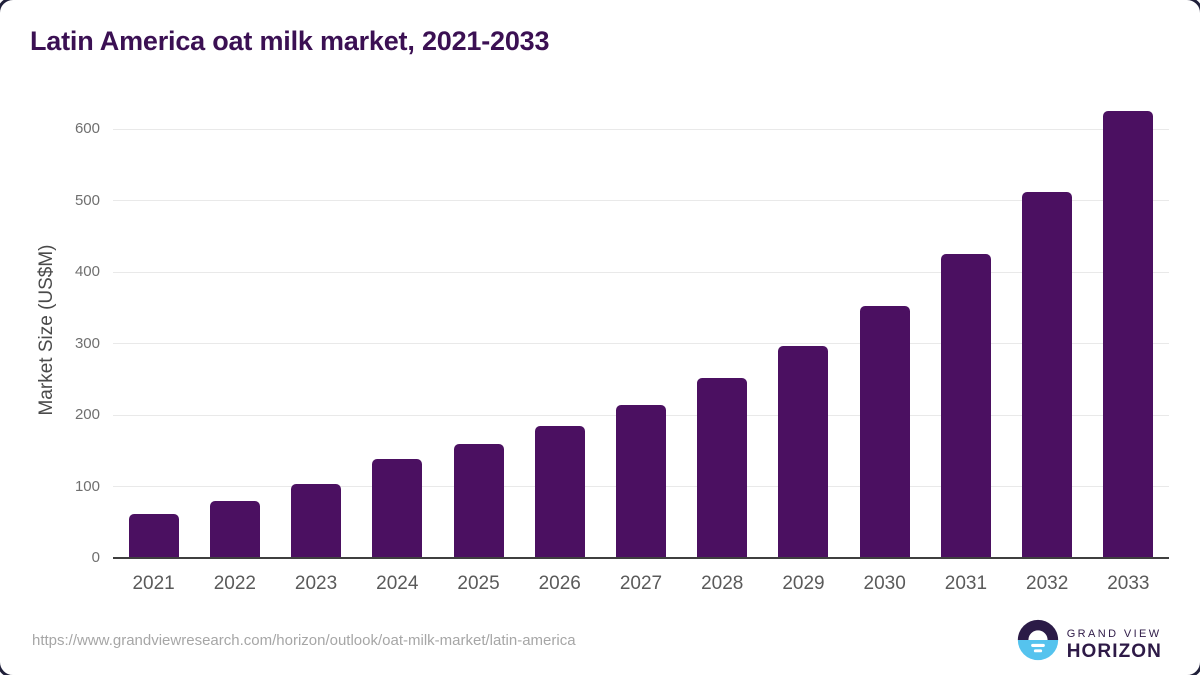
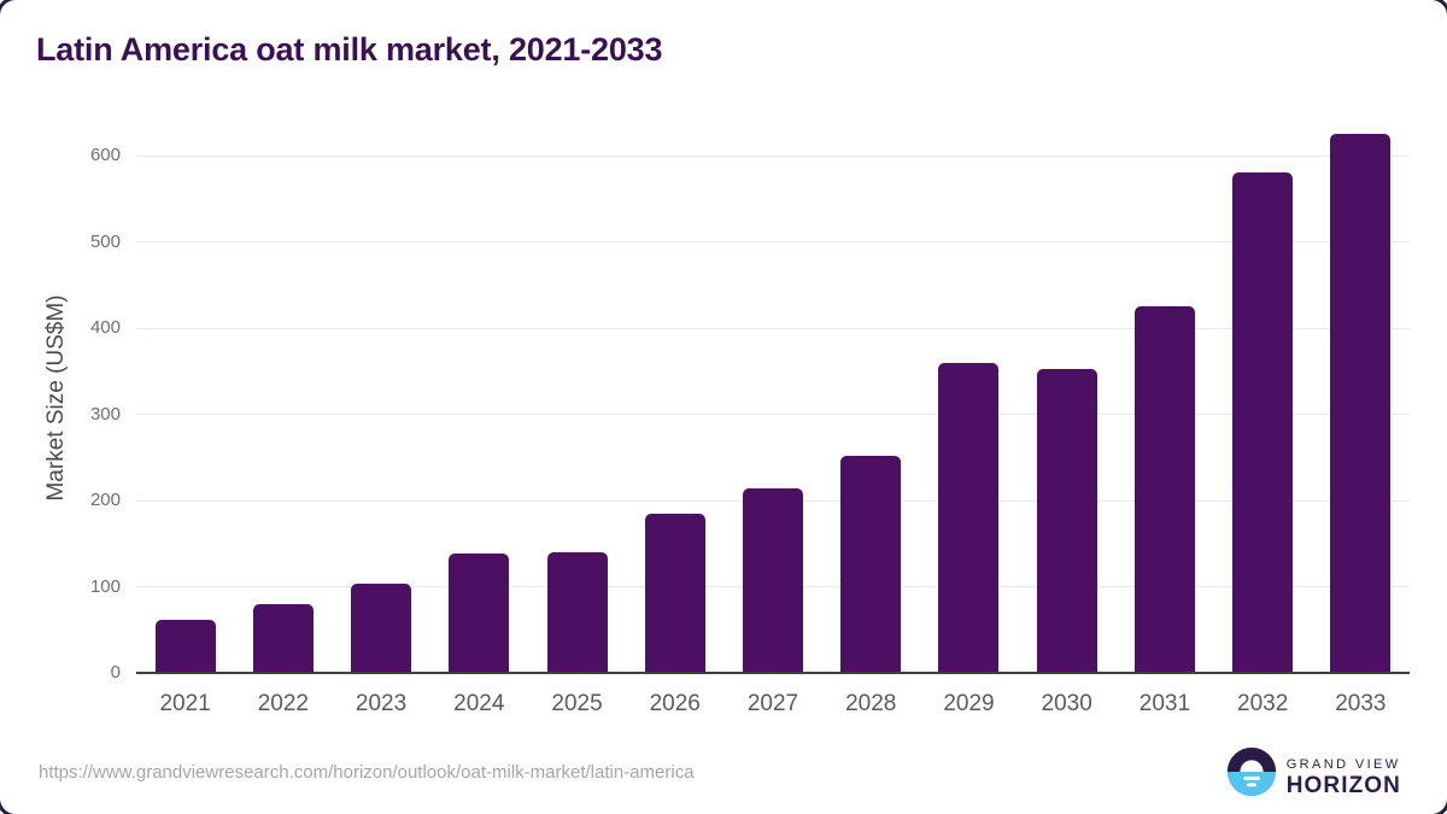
2025: 160 -> 140
2029: 300 -> 360
2032: 510 -> 580
